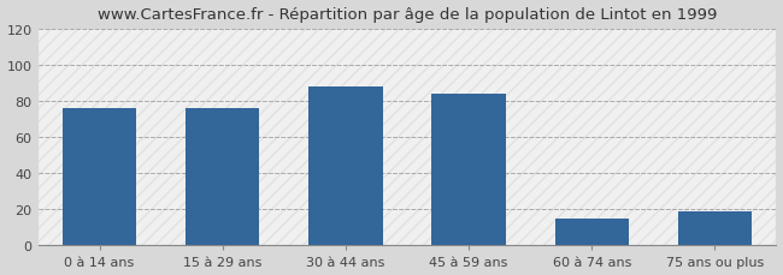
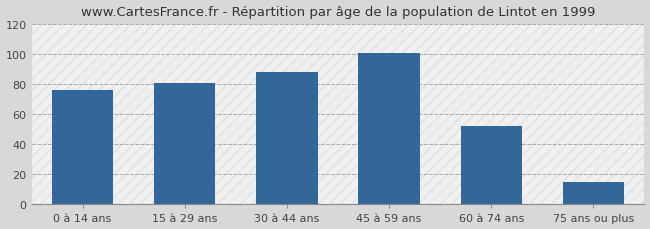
15 à 29 ans: 76 -> 81
45 à 59 ans: 84 -> 101
60 à 74 ans: 15 -> 52
75 ans ou plus: 19 -> 15
